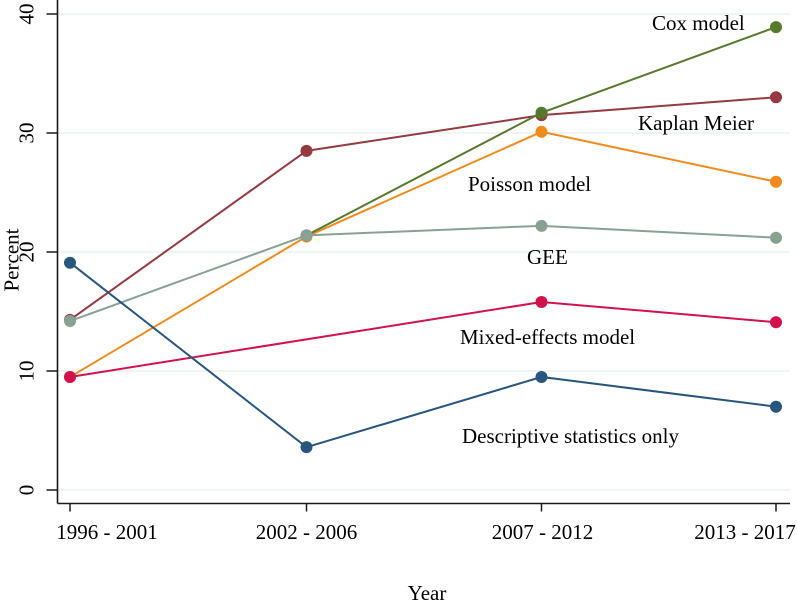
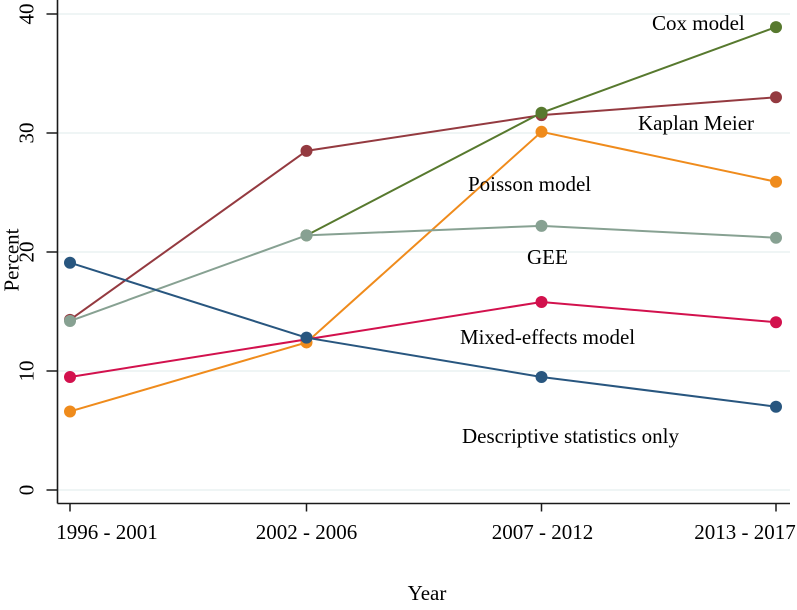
Poisson model/1996 - 2001: 9.5 -> 6.6
Poisson model/2002 - 2006: 21.3 -> 12.4
Descriptive statistics only/2002 - 2006: 3.6 -> 12.8
